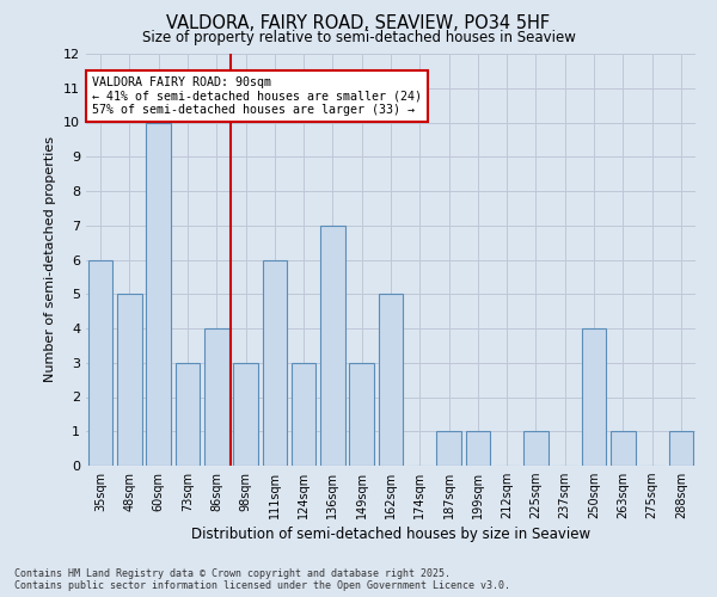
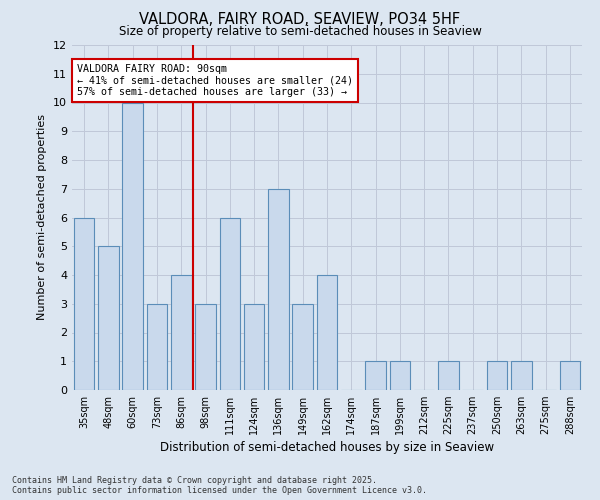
162sqm: 5 -> 4
250sqm: 4 -> 1
